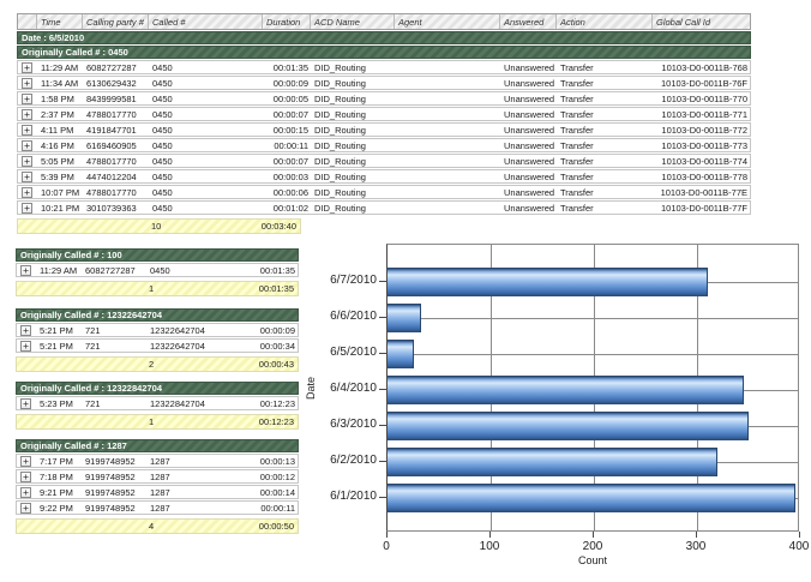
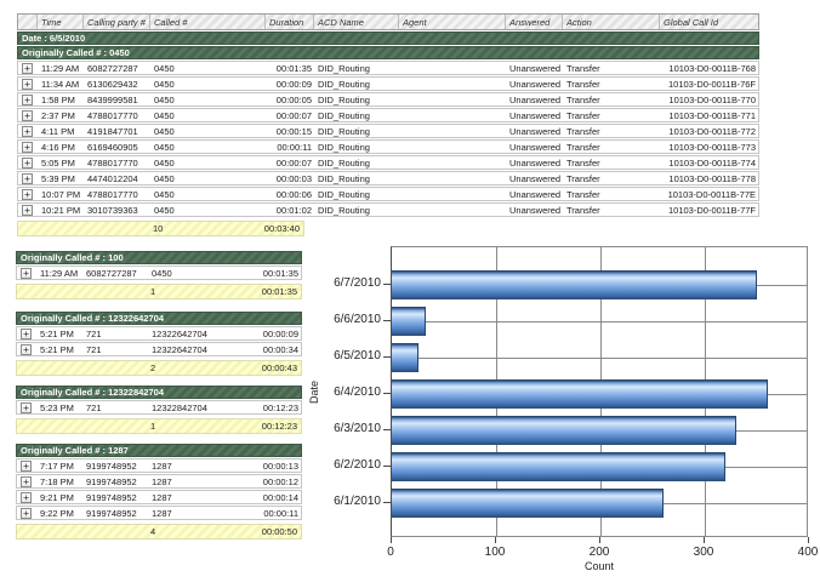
6/7/2010: 310 -> 350
6/4/2010: 340 -> 360
6/3/2010: 350 -> 330
6/1/2010: 400 -> 260
